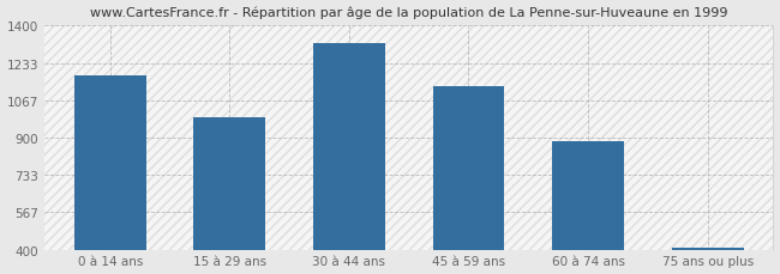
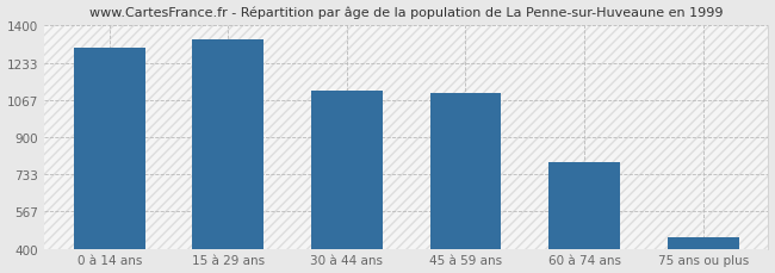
0 à 14 ans: 1180 -> 1300
15 à 29 ans: 990 -> 1340
30 à 44 ans: 1320 -> 1110
45 à 59 ans: 1130 -> 1100
60 à 74 ans: 880 -> 790
75 ans ou plus: 410 -> 450
